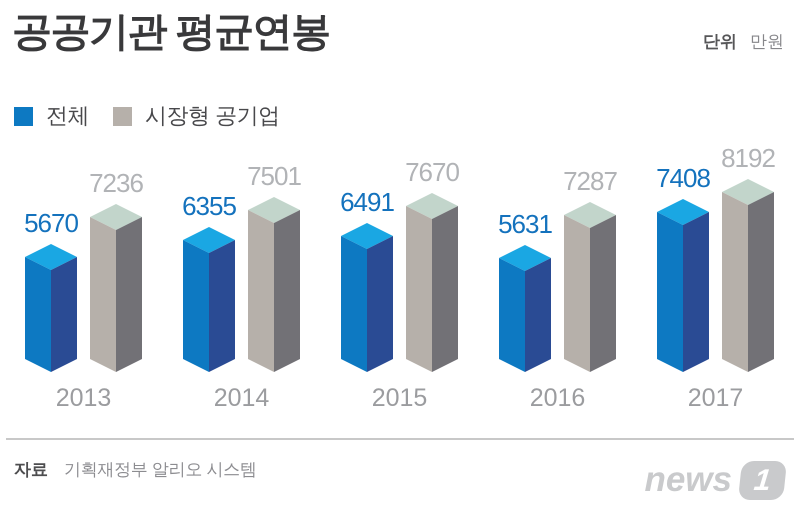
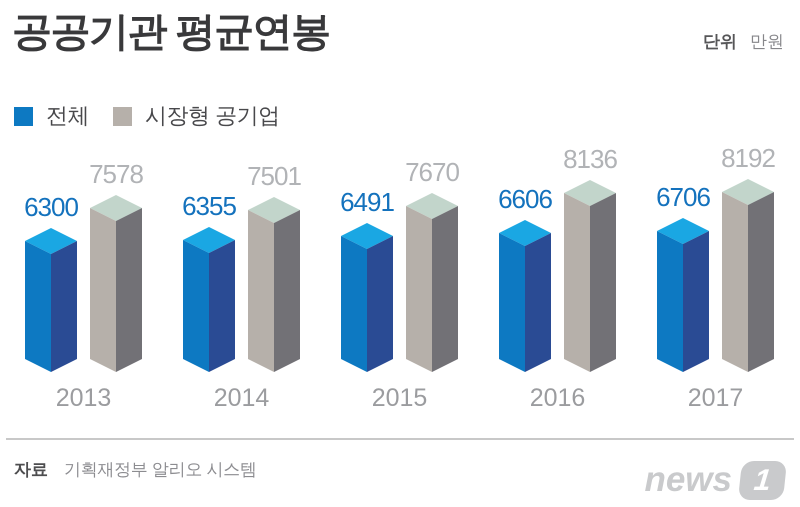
전체/2013: 5670 -> 6300
시장형 공기업/2013: 7236 -> 7578
전체/2016: 5631 -> 6606
시장형 공기업/2016: 7287 -> 8136
전체/2017: 7408 -> 6706
